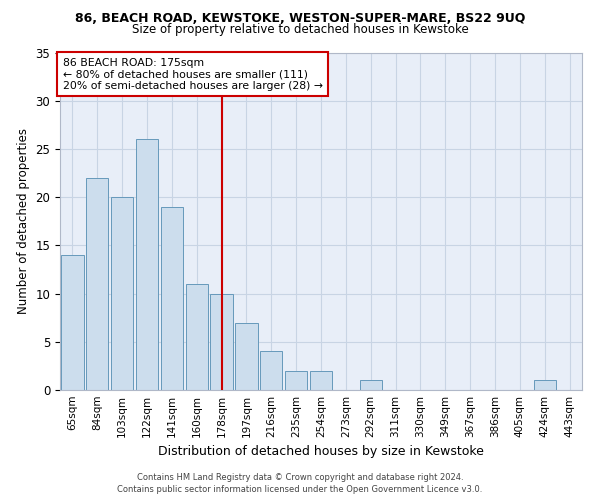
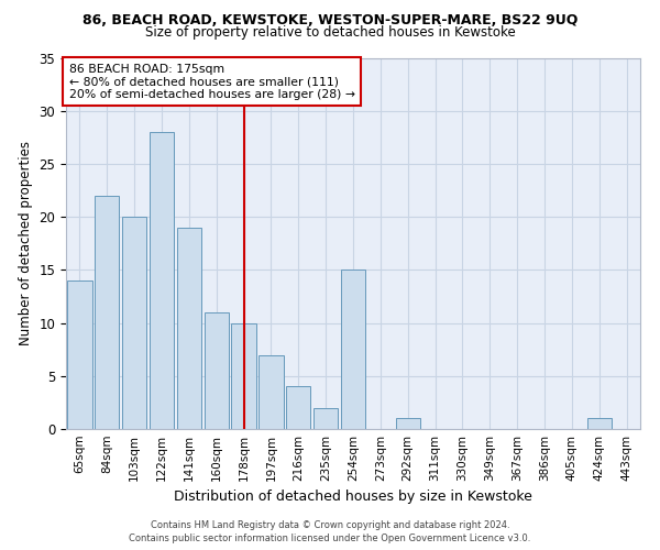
122sqm: 26 -> 28
254sqm: 2 -> 15
